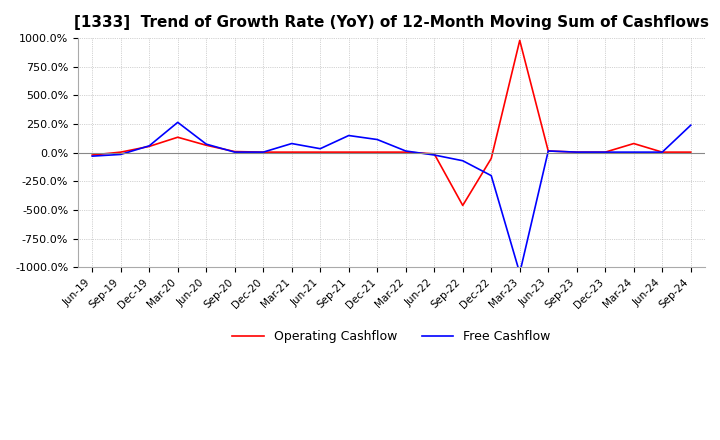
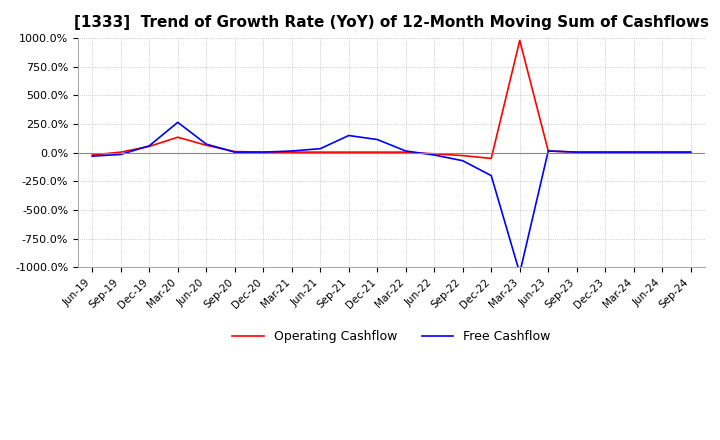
Free Cashflow/Mar-21: 80% -> 20%
Operating Cashflow/Sep-22: -460% -> -20%
Operating Cashflow/Mar-24: 80% -> 0%
Free Cashflow/Sep-24: 240% -> 0%
